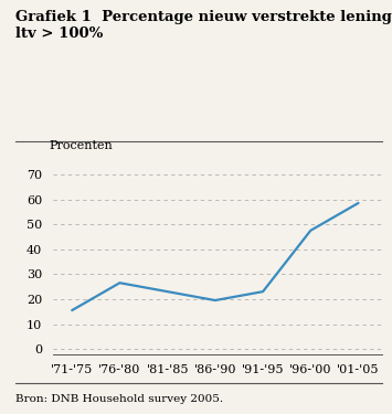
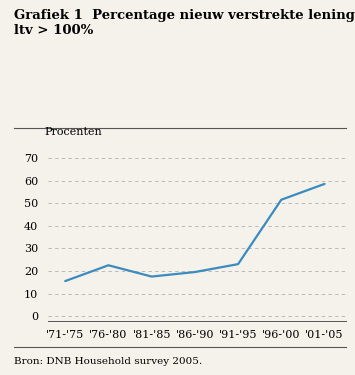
'76-'80: 26.5 -> 22.5
'81-'85: 23.0 -> 17.5
'96-'00: 47.5 -> 51.5
